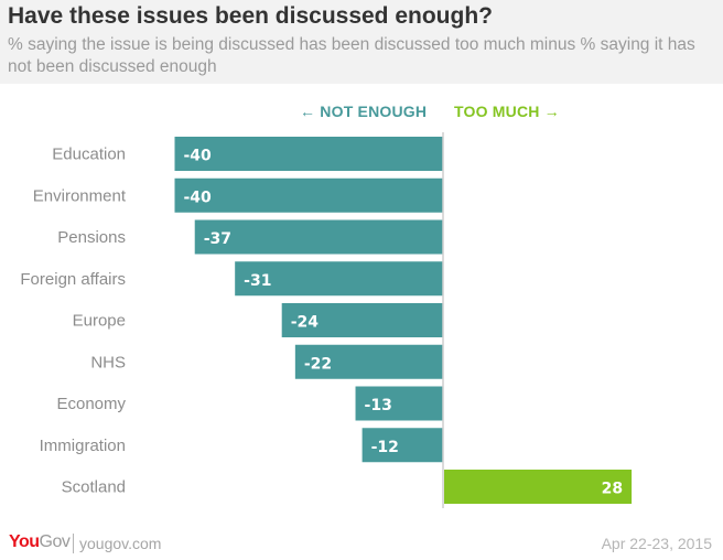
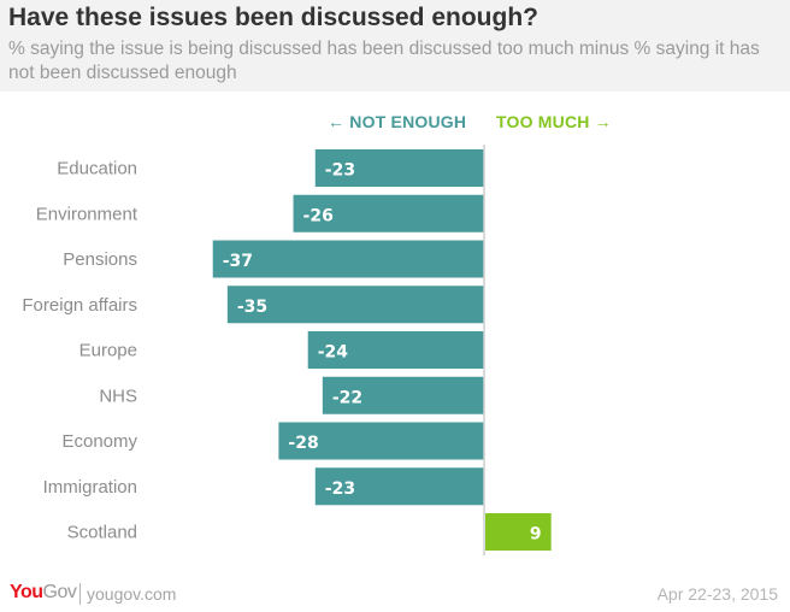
Education: -40 -> -23
Environment: -40 -> -26
Foreign affairs: -31 -> -35
Economy: -13 -> -28
Immigration: -12 -> -23
Scotland: 28 -> 9
